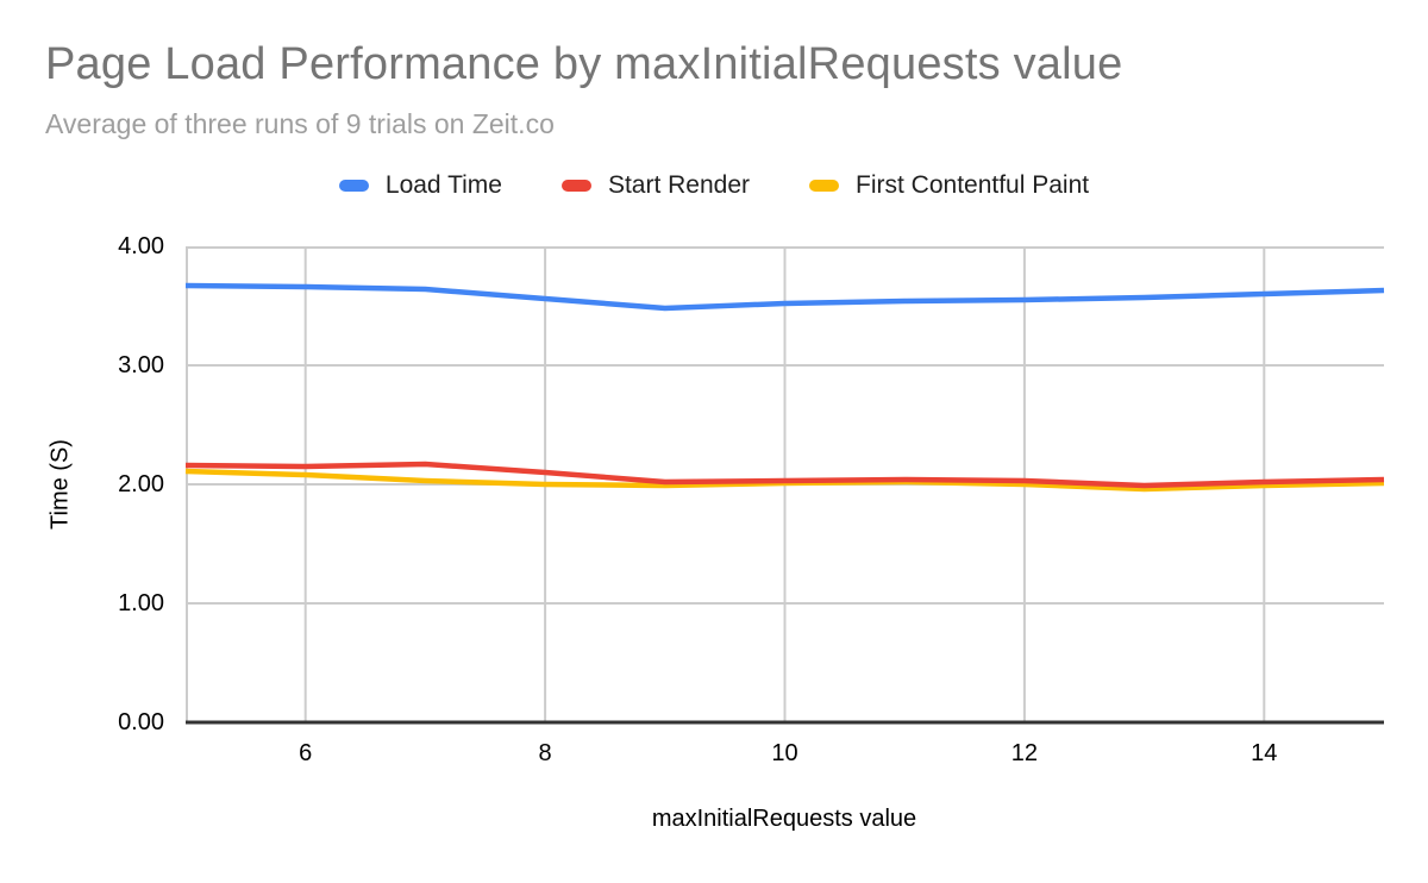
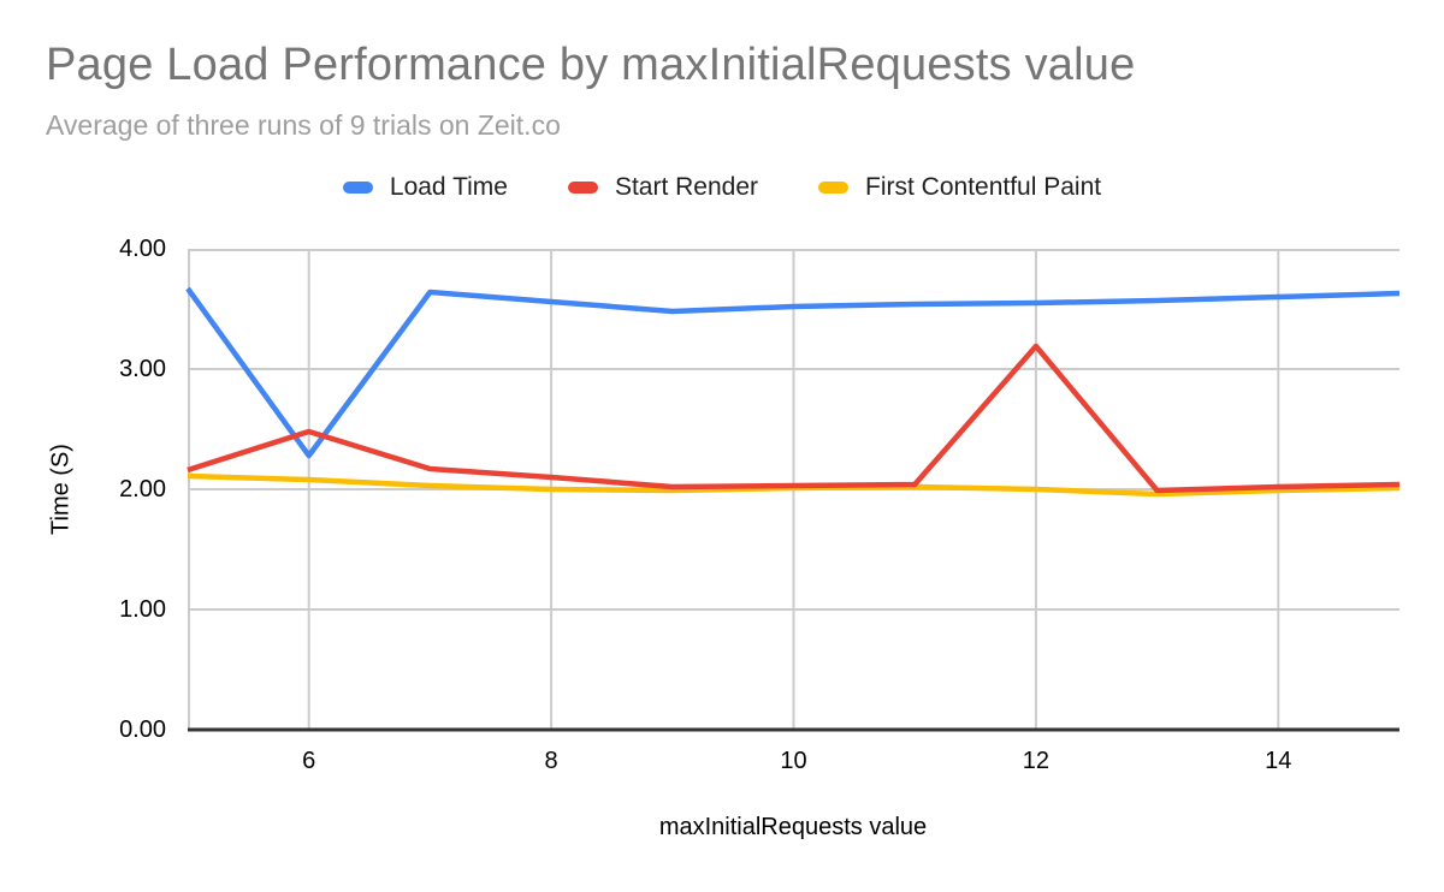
Load Time/6: 3.66 -> 2.28
Start Render/6: 2.15 -> 2.48
Start Render/12: 2.03 -> 3.19
